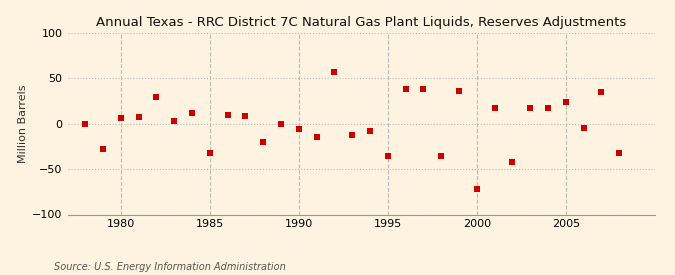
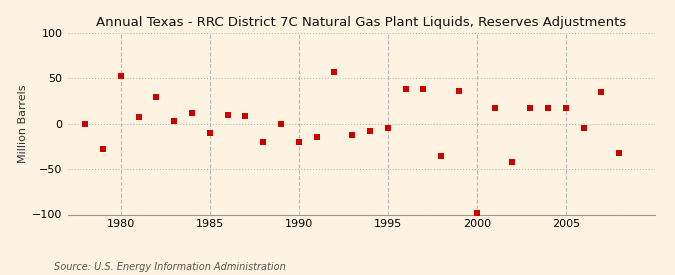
1980: 6 -> 53
1985: -32 -> -10
1990: -6 -> -20
1995: -36 -> -5
2000: -72 -> -98
2005: 24 -> 17
